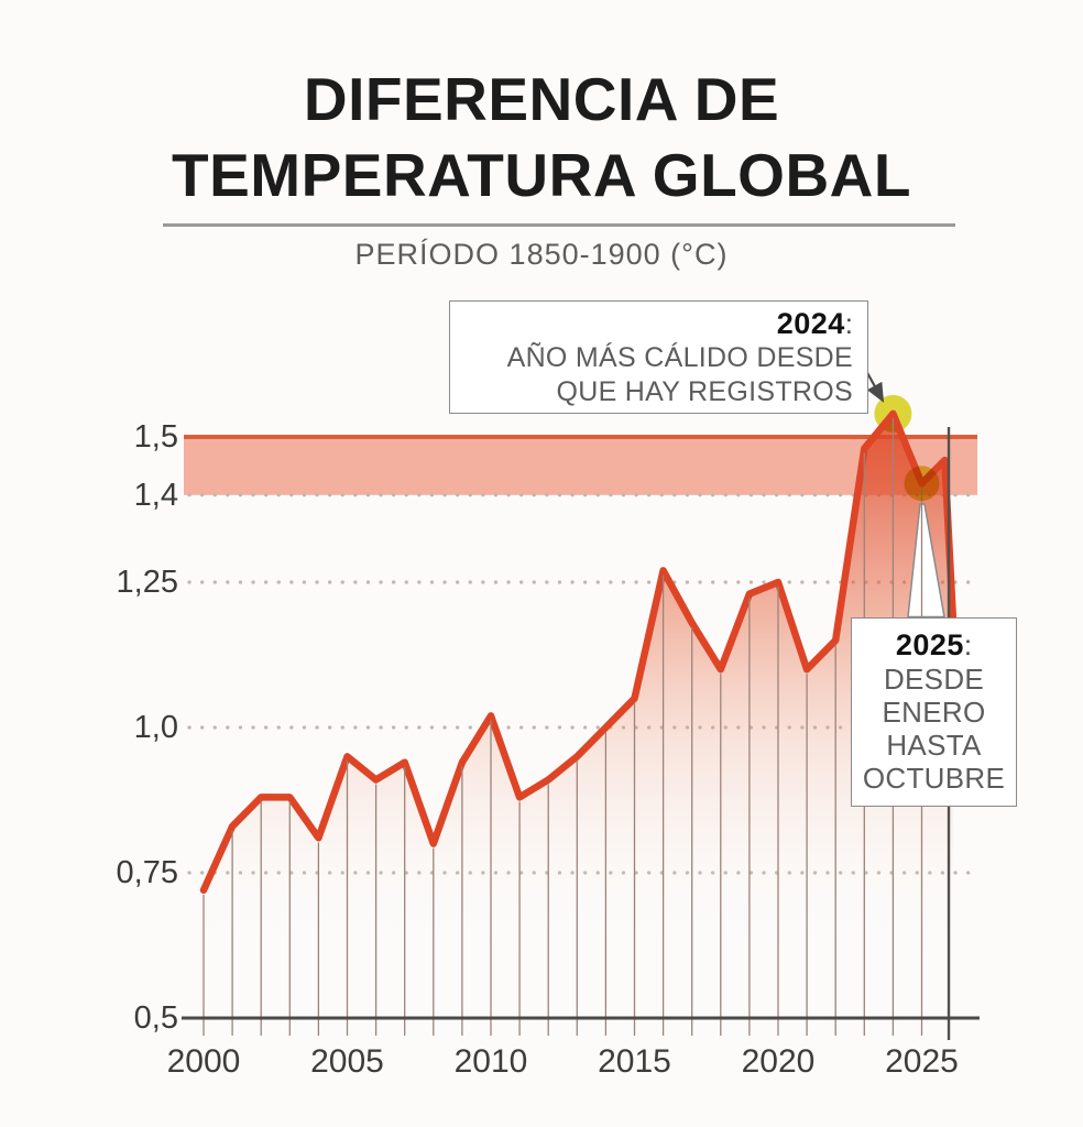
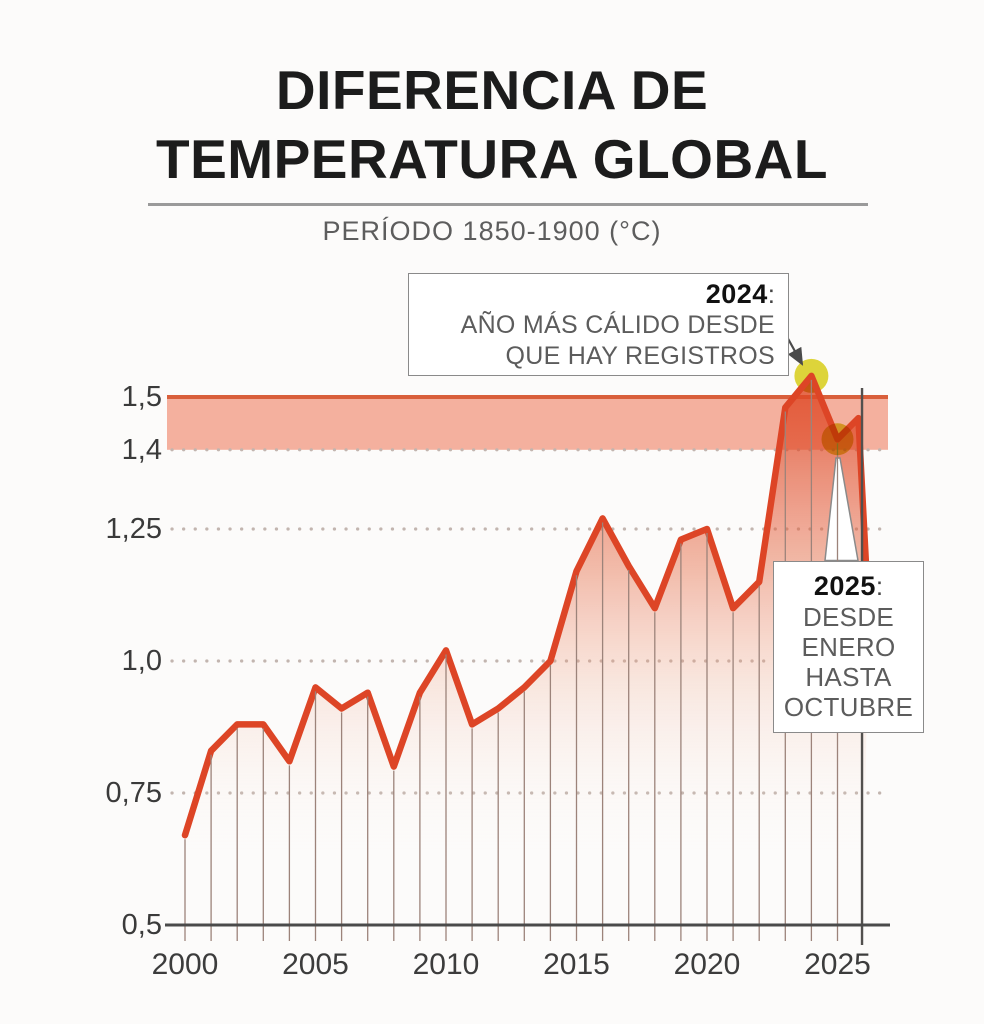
2000: 0,72 -> 0,67
2015: 1,05 -> 1,17
